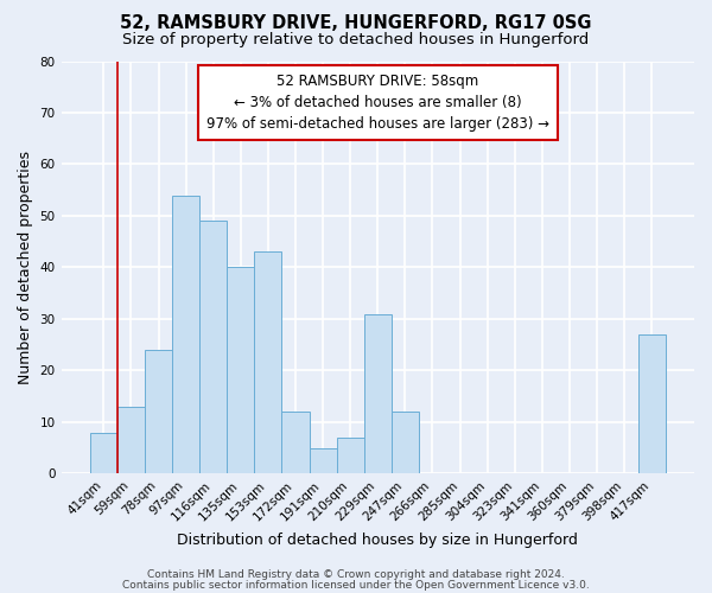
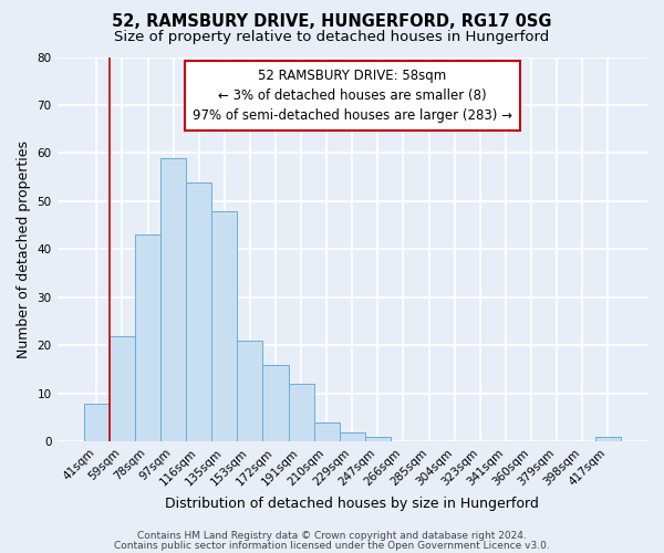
59sqm: 13 -> 22
78sqm: 24 -> 43
97sqm: 54 -> 59
116sqm: 49 -> 54
135sqm: 40 -> 48
153sqm: 43 -> 21
172sqm: 12 -> 16
191sqm: 5 -> 12
210sqm: 7 -> 4
229sqm: 31 -> 2
247sqm: 12 -> 1
417sqm: 27 -> 1
